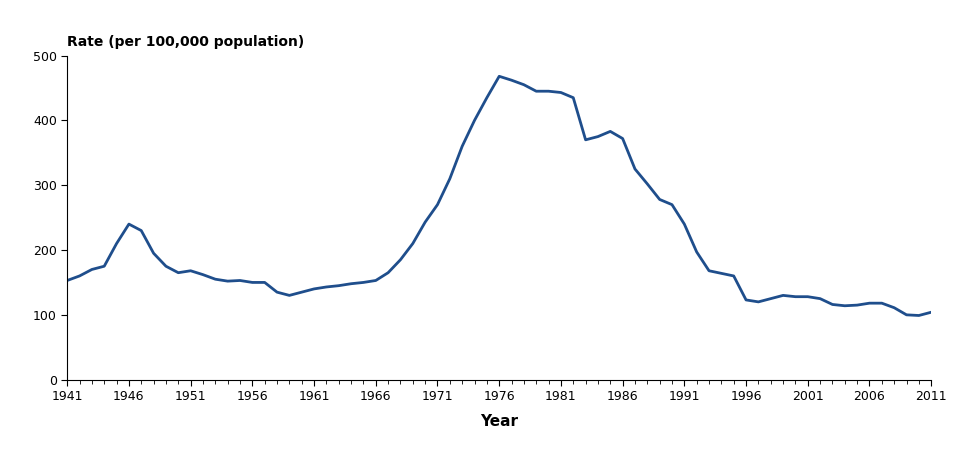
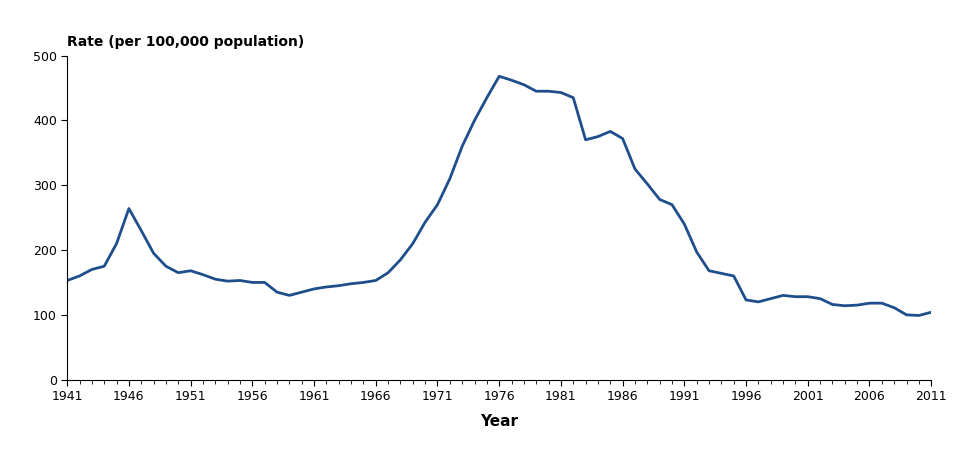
1946: 240 -> 264
